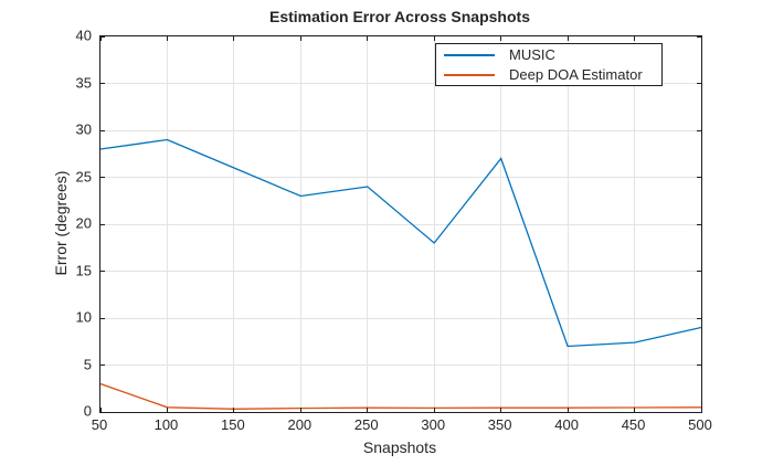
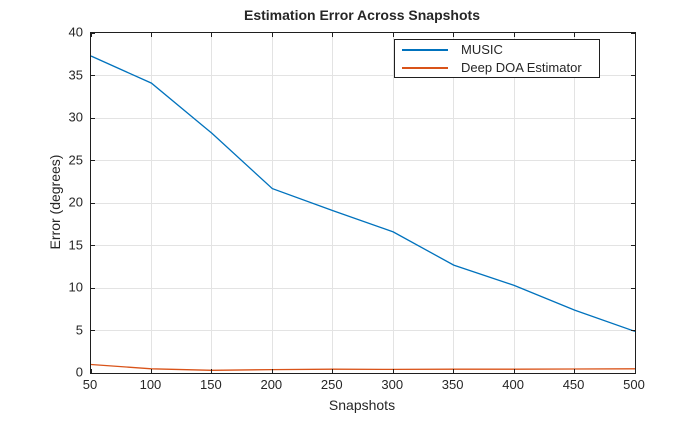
MUSIC/50: 28 -> 37
Deep DOA Estimator/50: 3 -> 1
MUSIC/100: 29 -> 34
MUSIC/150: 26 -> 28
MUSIC/200: 23 -> 22
MUSIC/250: 24 -> 19
MUSIC/300: 18 -> 17
MUSIC/350: 27 -> 13
MUSIC/400: 7 -> 10
MUSIC/500: 9 -> 5
